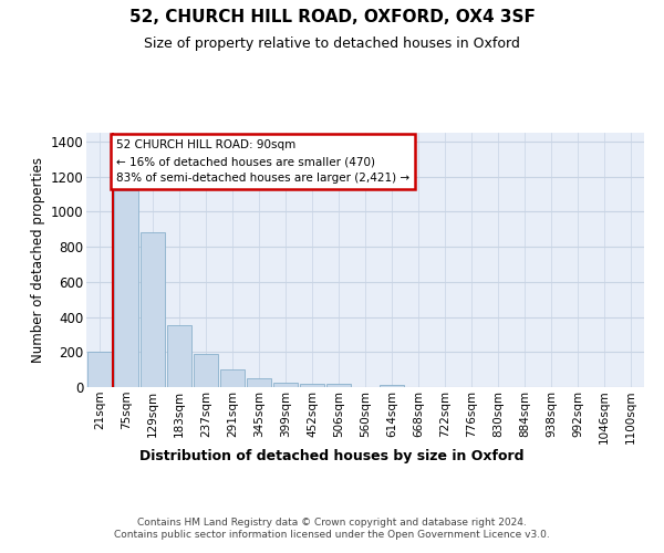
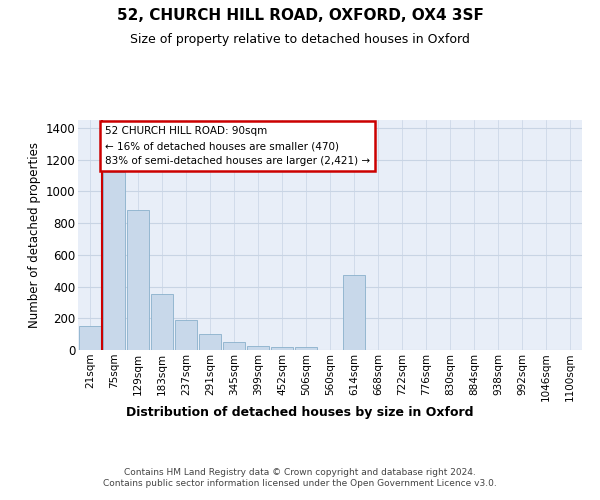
21sqm: 200 -> 150
614sqm: 10 -> 470
